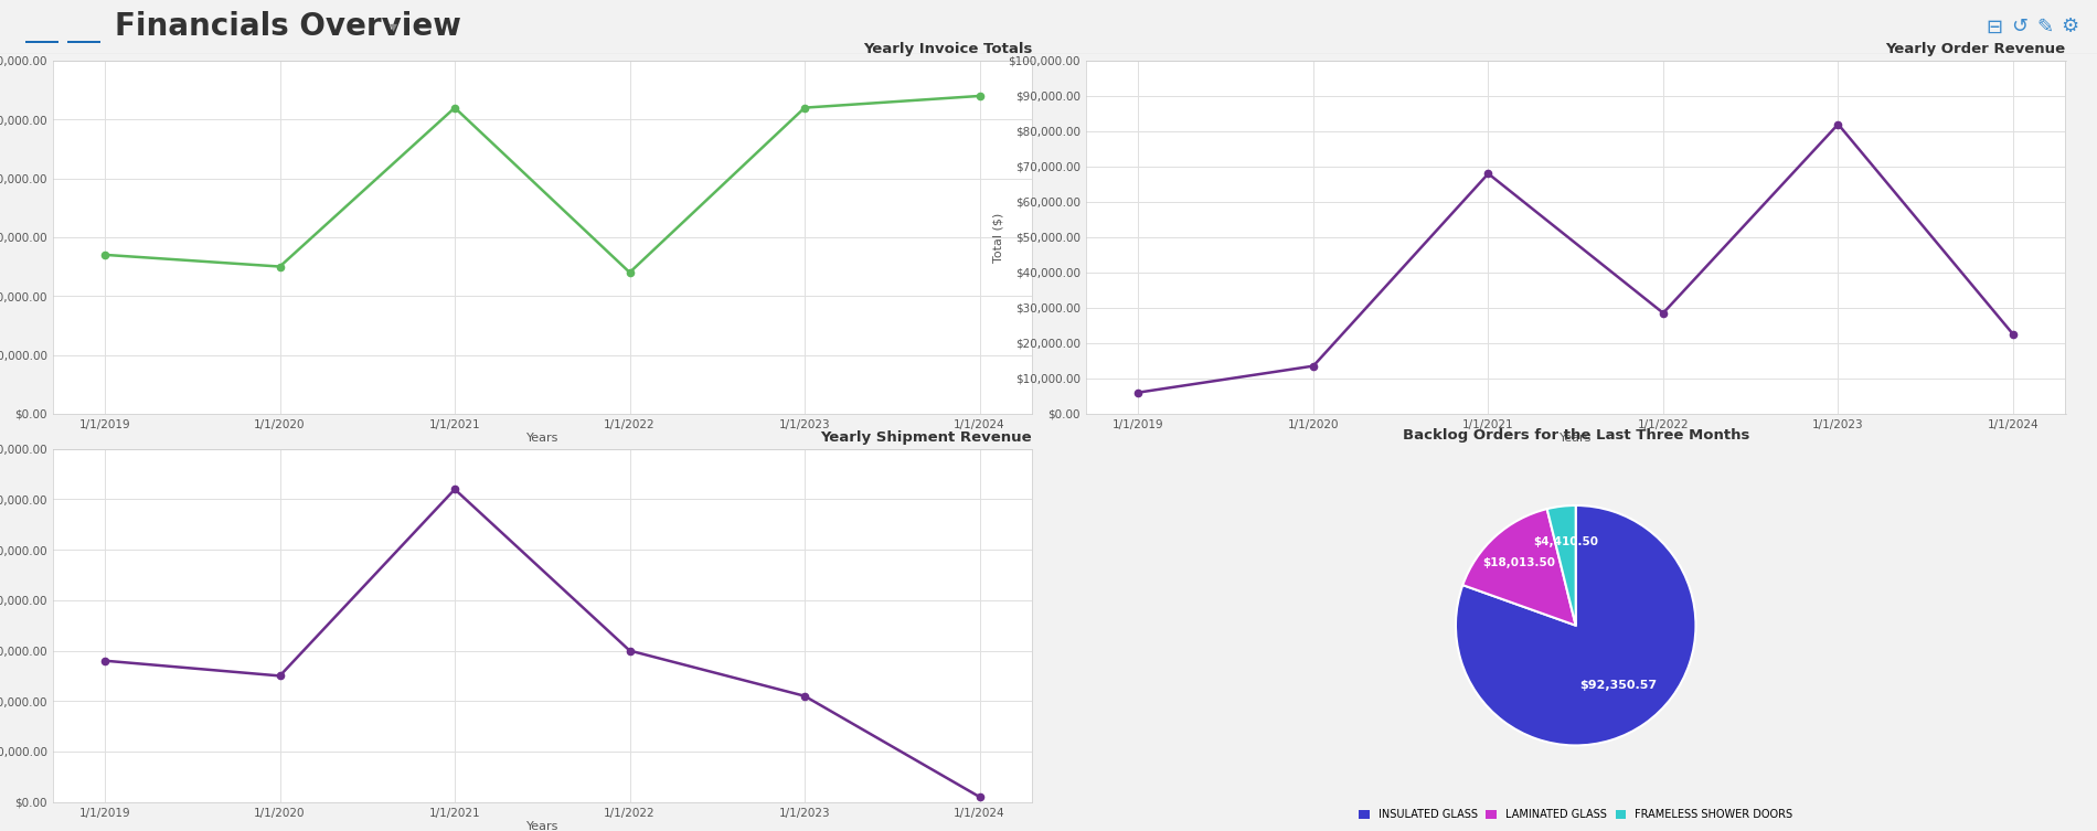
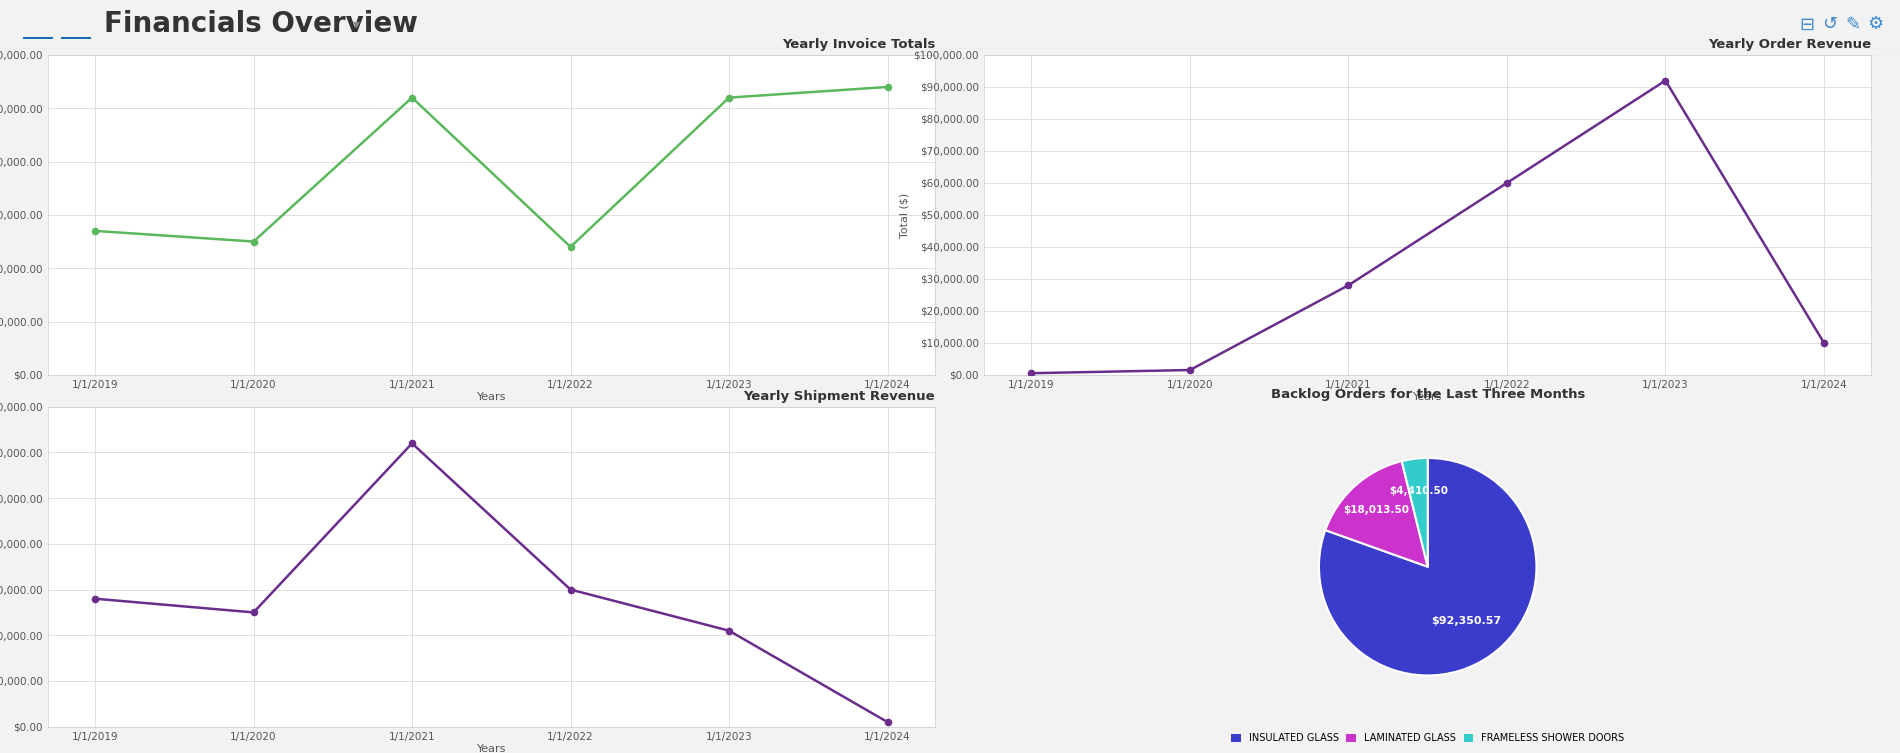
Yearly Order Revenue/1/1/2019: $6,000 -> $500
Yearly Order Revenue/1/1/2020: $13,500 -> $1,500
Yearly Order Revenue/1/1/2021: $68,000 -> $28,000
Yearly Order Revenue/1/1/2022: $28,500 -> $60,000
Yearly Order Revenue/1/1/2023: $82,000 -> $92,000
Yearly Order Revenue/1/1/2024: $22,500 -> $10,000
